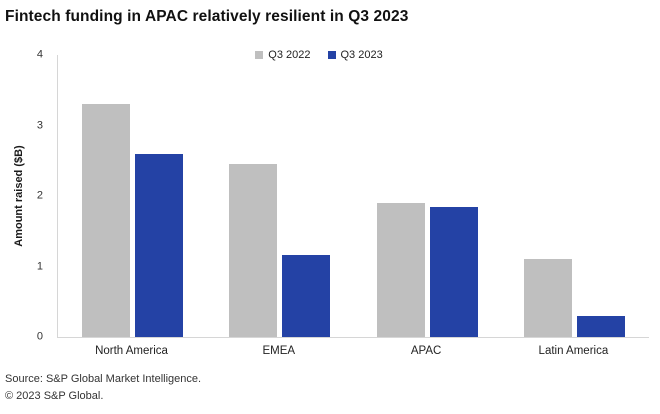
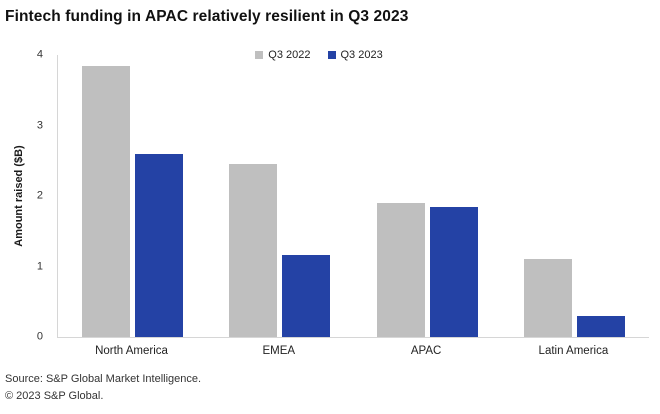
Q3 2022/North America: 3.3 -> 3.9
